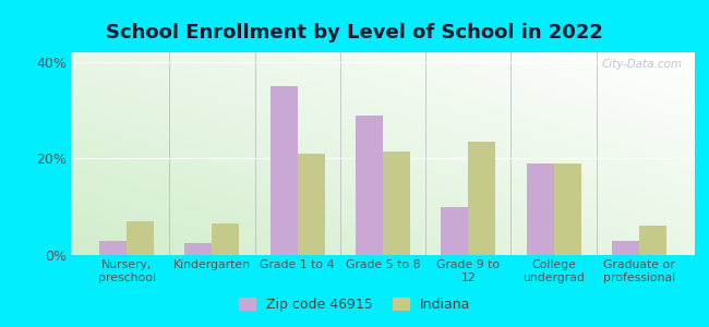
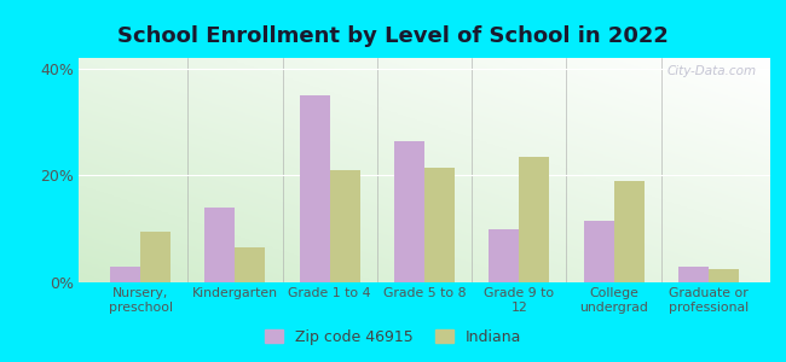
Indiana/Nursery, preschool: 7.0% -> 9.5%
Zip code 46915/Kindergarten: 2.5% -> 14.0%
Zip code 46915/Grade 5 to 8: 29.0% -> 26.5%
Zip code 46915/College undergrad: 19.0% -> 11.5%
Indiana/Graduate or professional: 6.0% -> 2.5%
